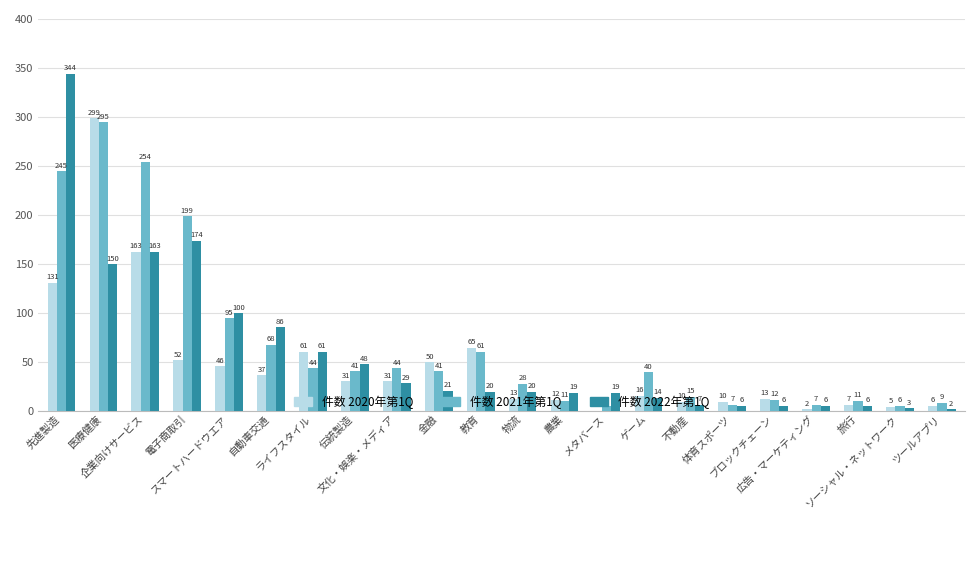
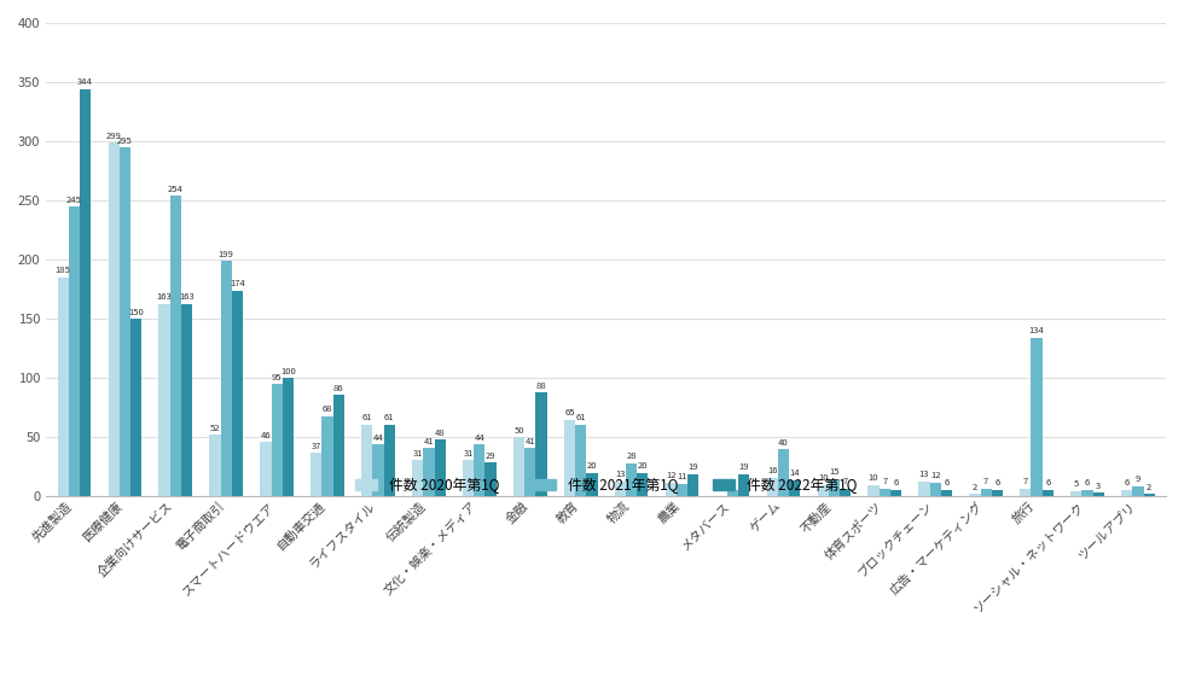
件数 2020年第1Q/先進製造: 131 -> 185
件数 2022年第1Q/金融: 21 -> 88
件数 2021年第1Q/旅行: 11 -> 134
